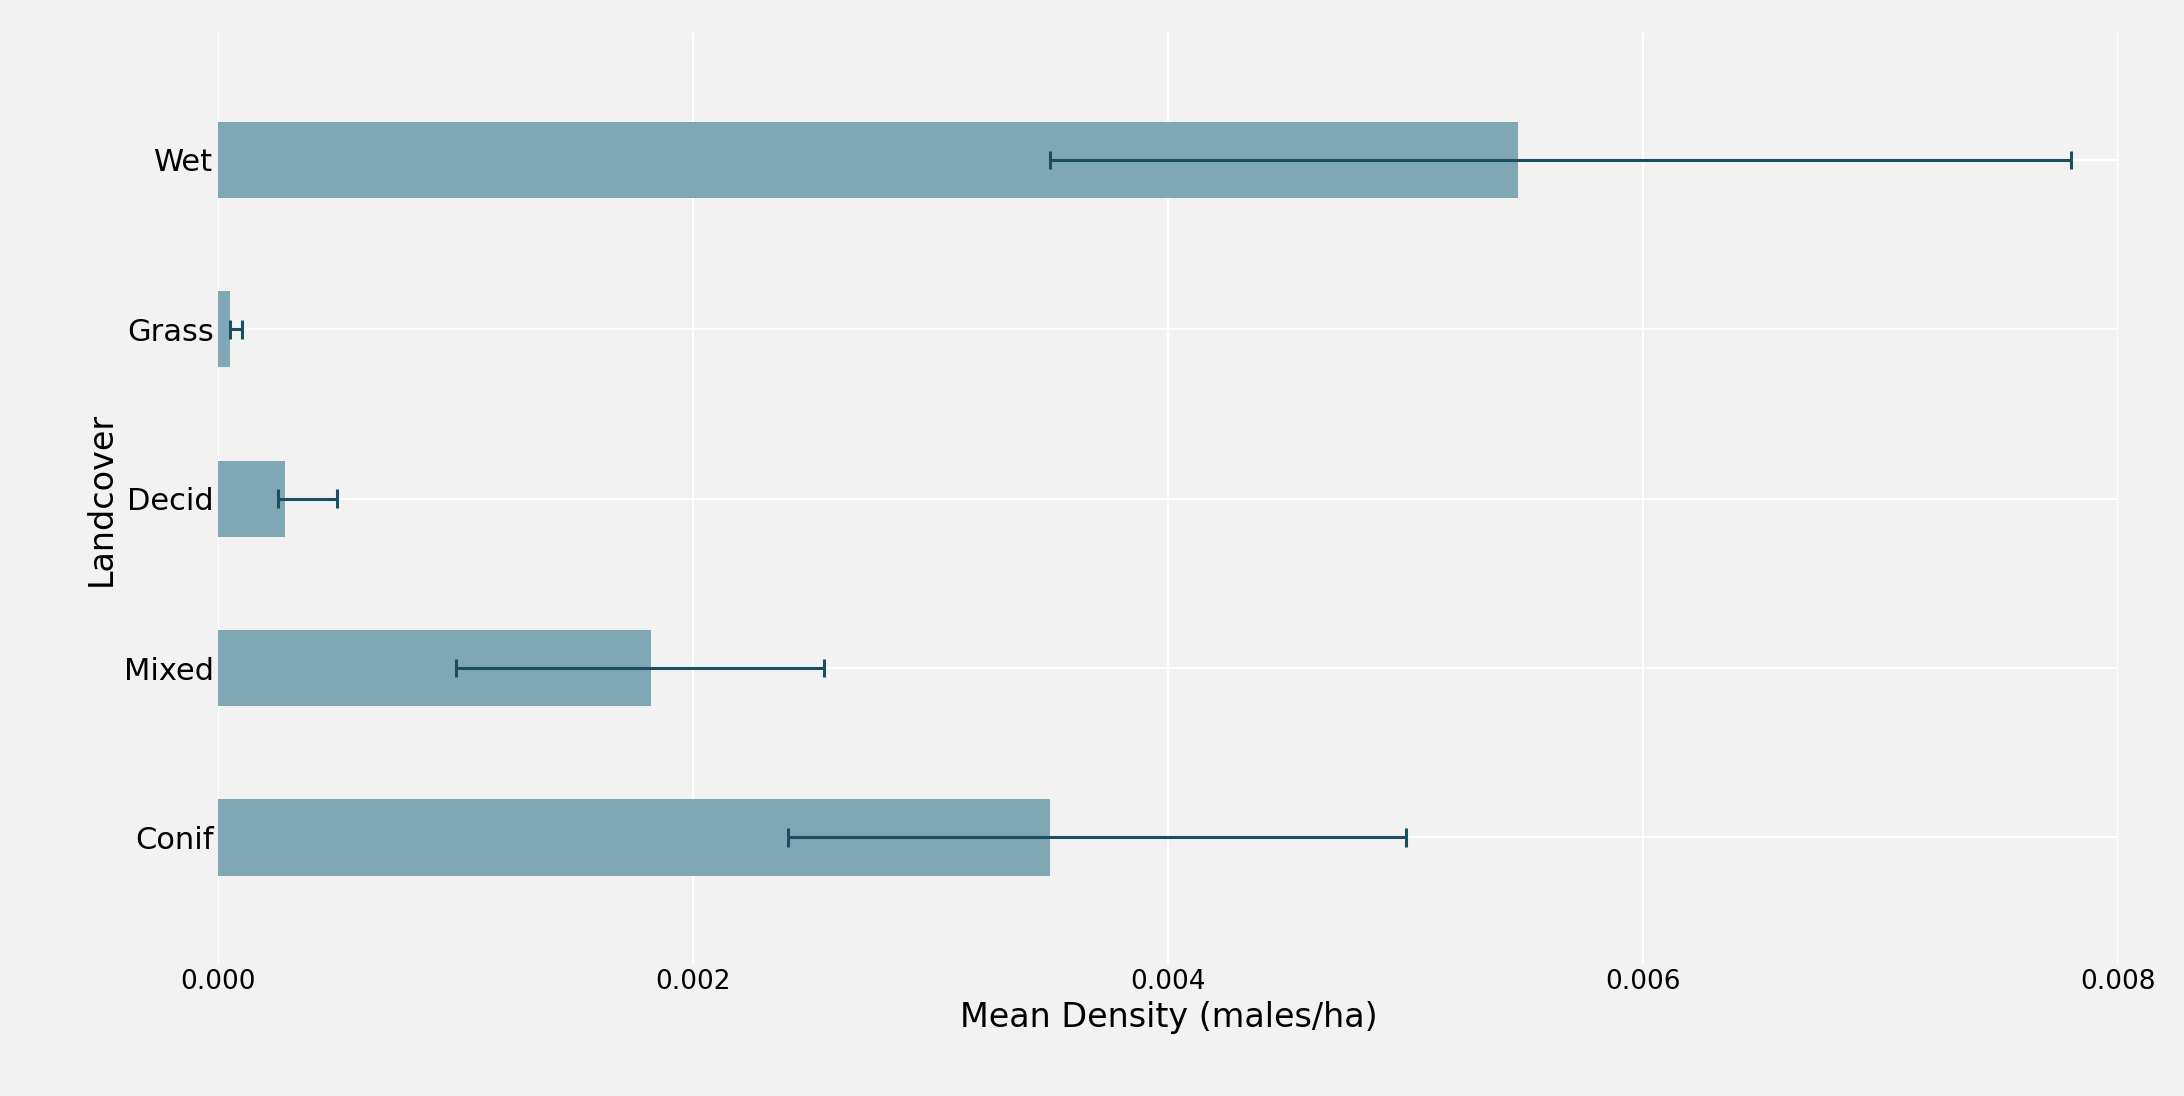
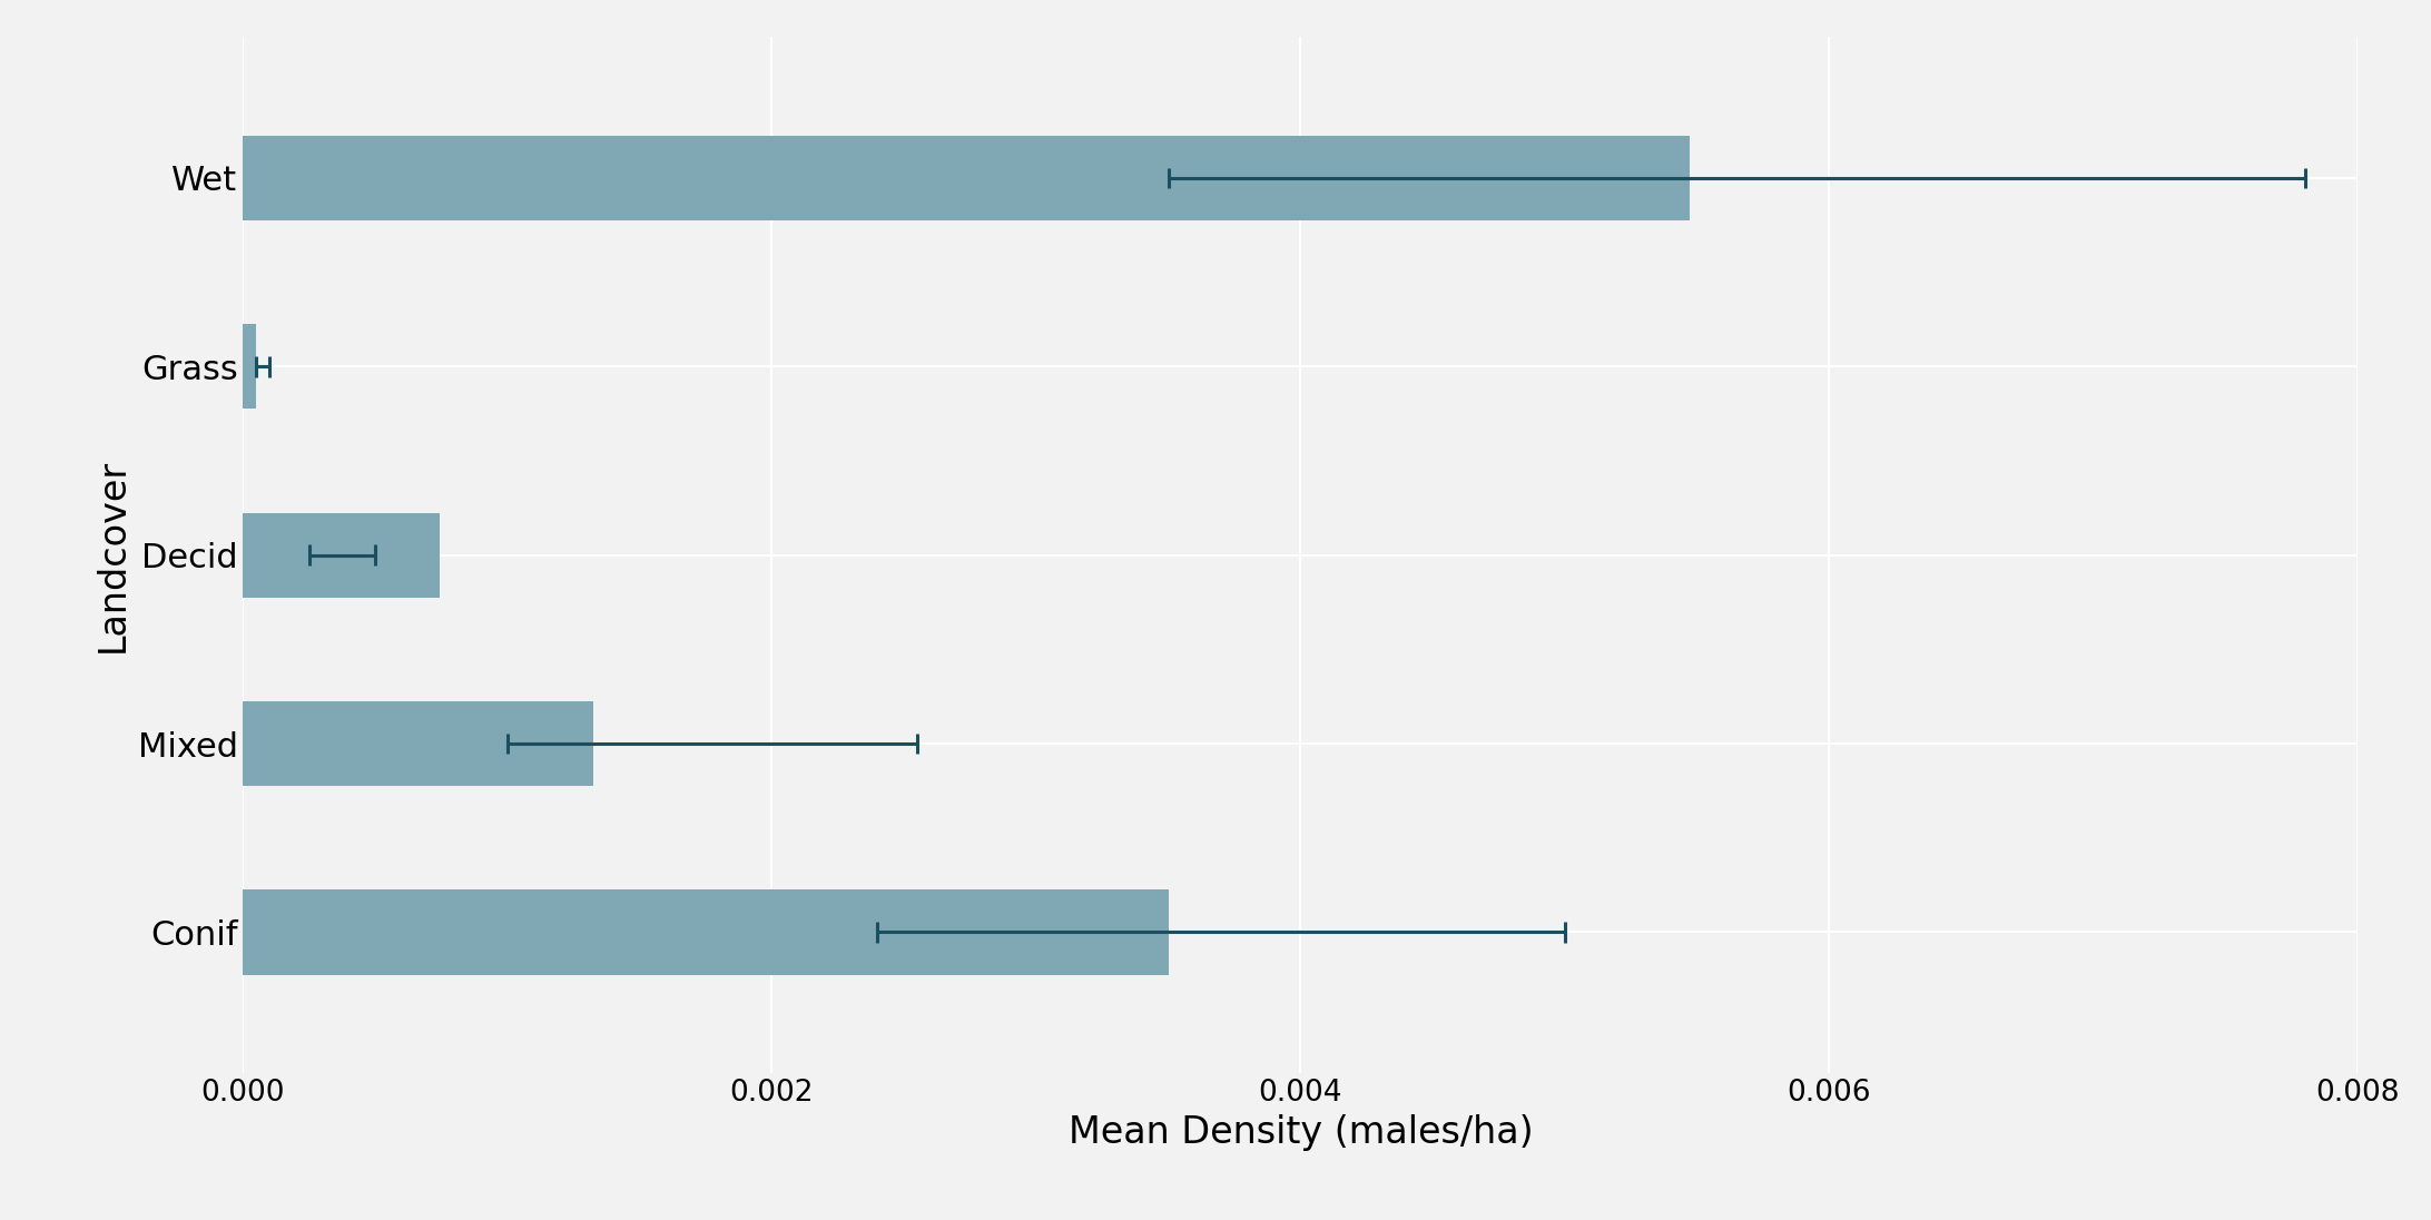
Decid: 0.000280 -> 0.000745
Mixed: 0.001820 -> 0.001325
